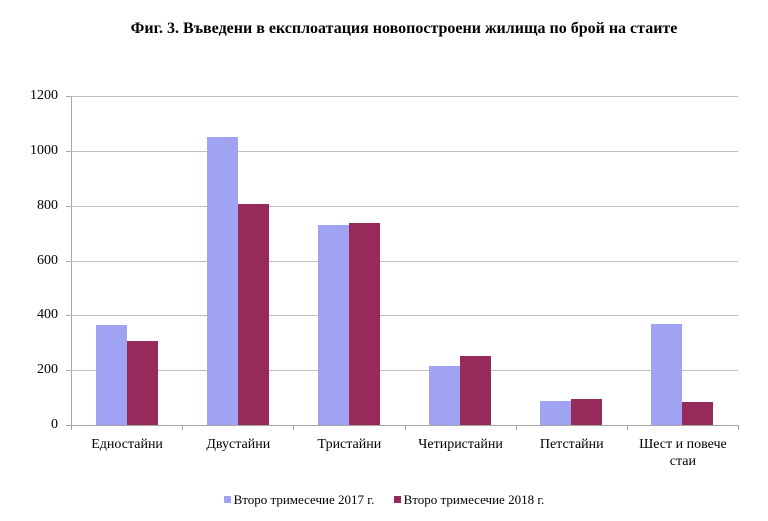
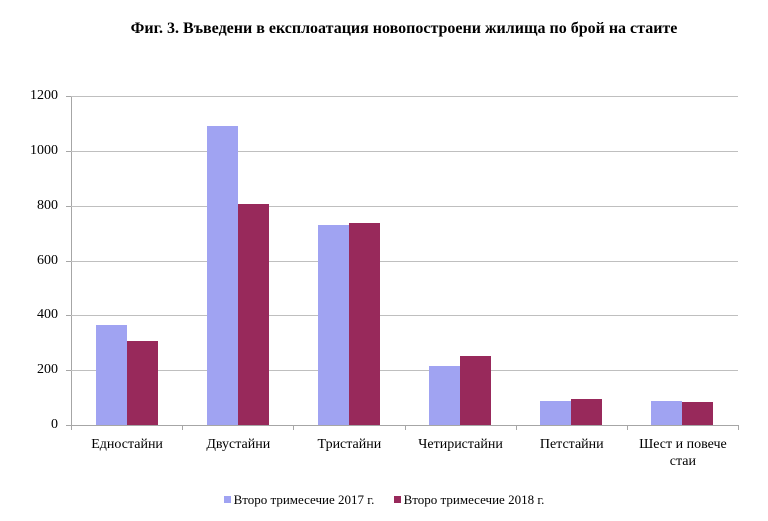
Второ тримесечие 2017 г./Двустайни: 1050 -> 1090
Второ тримесечие 2017 г./Шест и повече стаи: 370 -> 90
